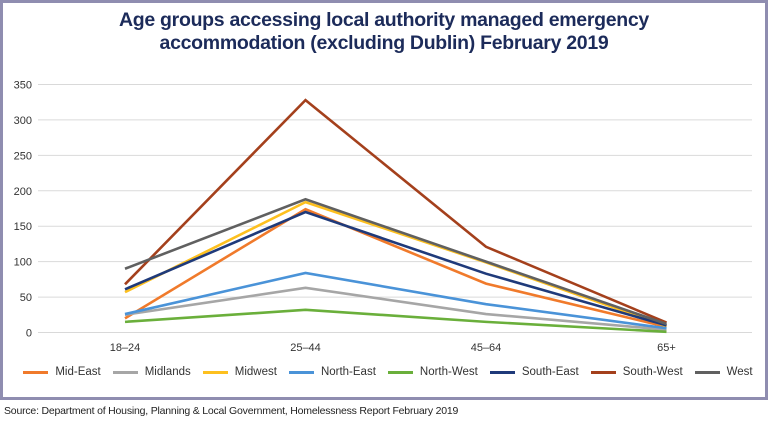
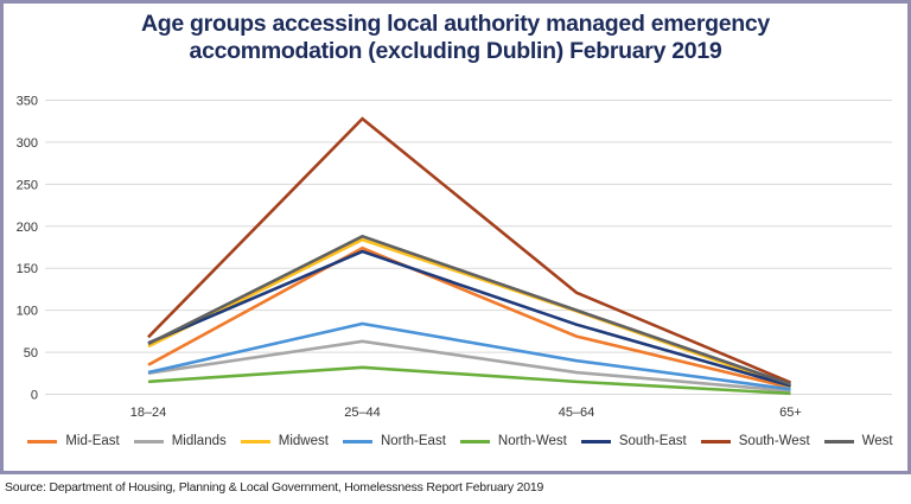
Mid-East/18–24: 20 -> 40
West/18–24: 90 -> 60
